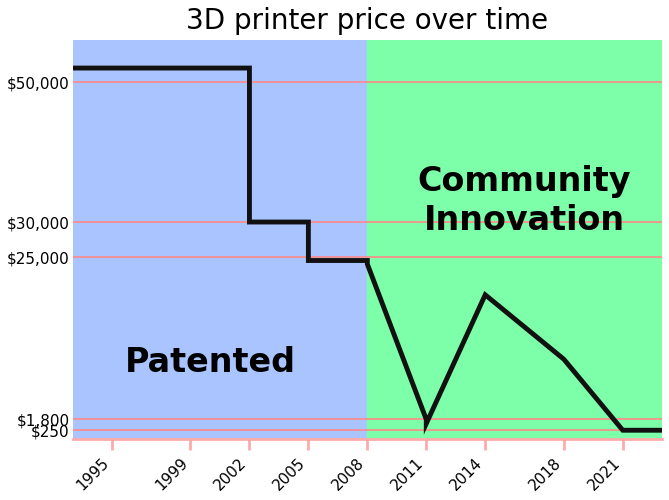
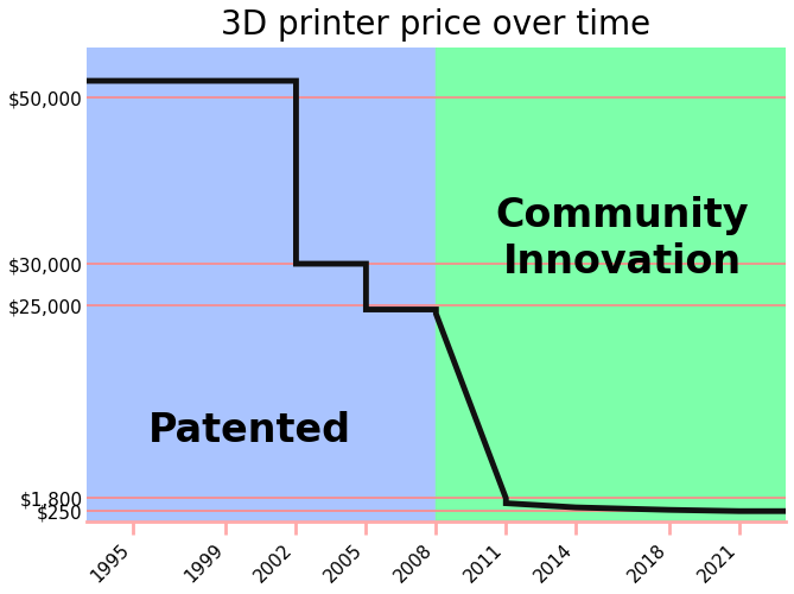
2014: $19,600 -> $700
2018: $10,400 -> $400
